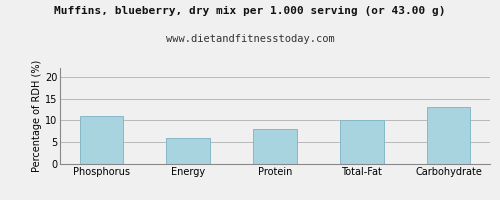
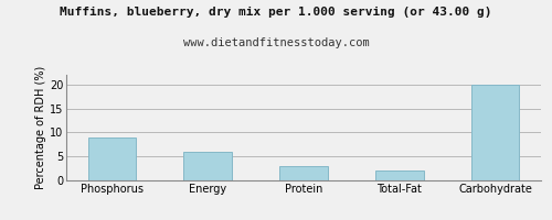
Phosphorus: 11 -> 9
Protein: 8 -> 3
Total-Fat: 10 -> 2
Carbohydrate: 13 -> 20
